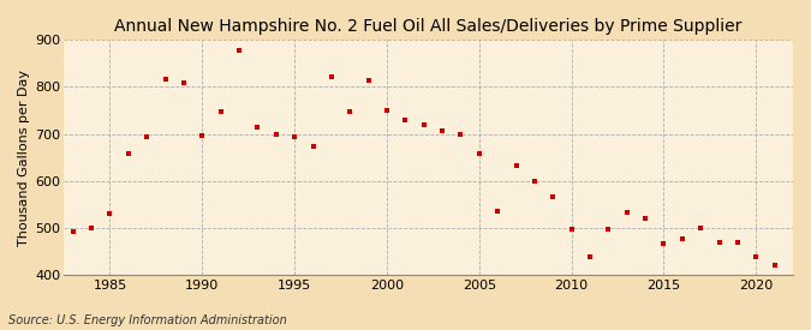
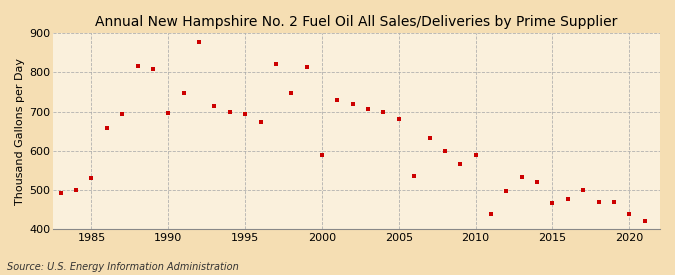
2000: 750 -> 590
2005: 658 -> 680
2010: 498 -> 590
